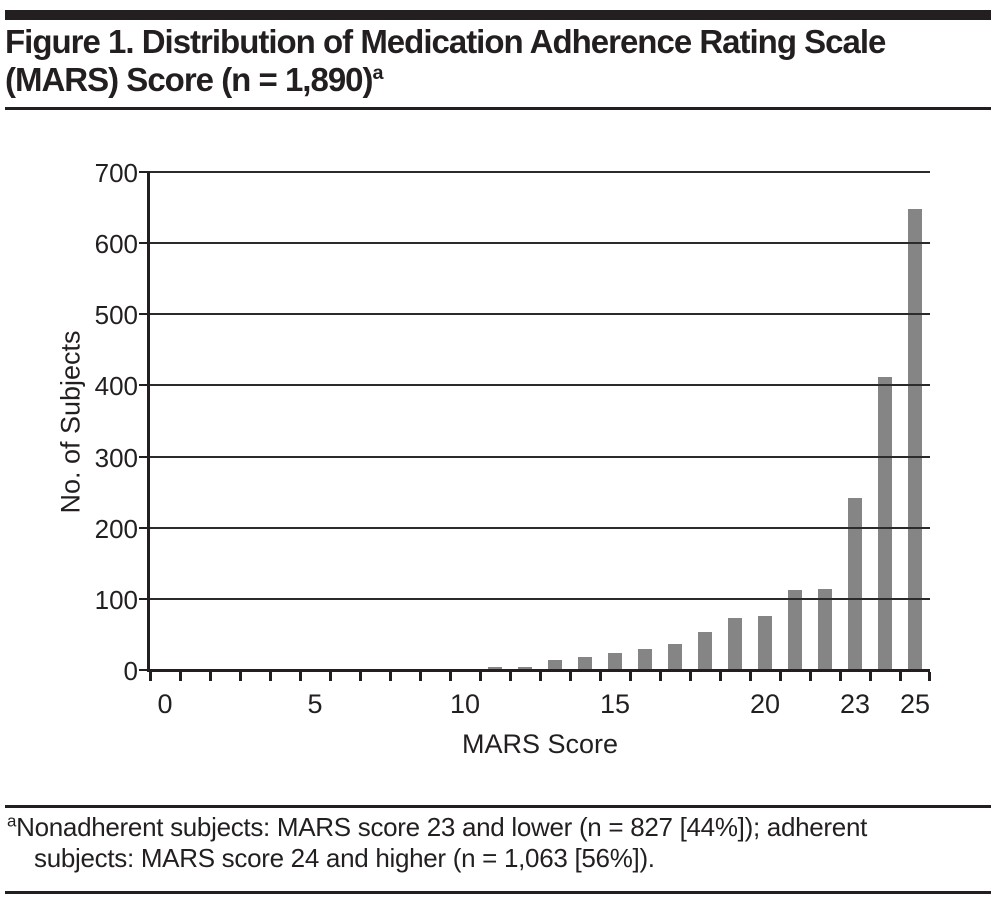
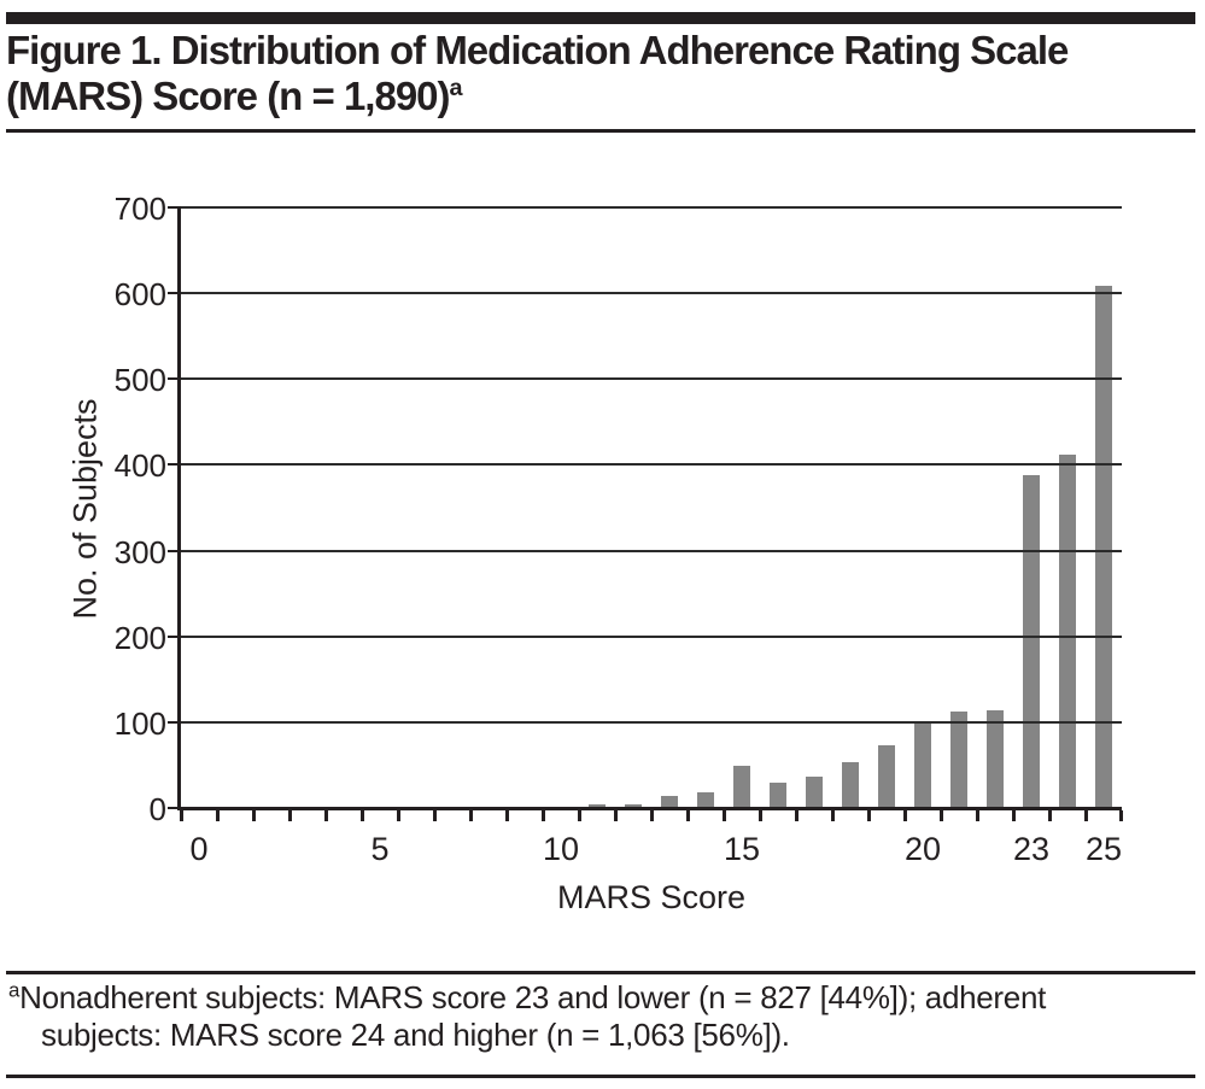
15: 30 -> 50
20: 80 -> 100
23: 240 -> 390
25: 650 -> 610
